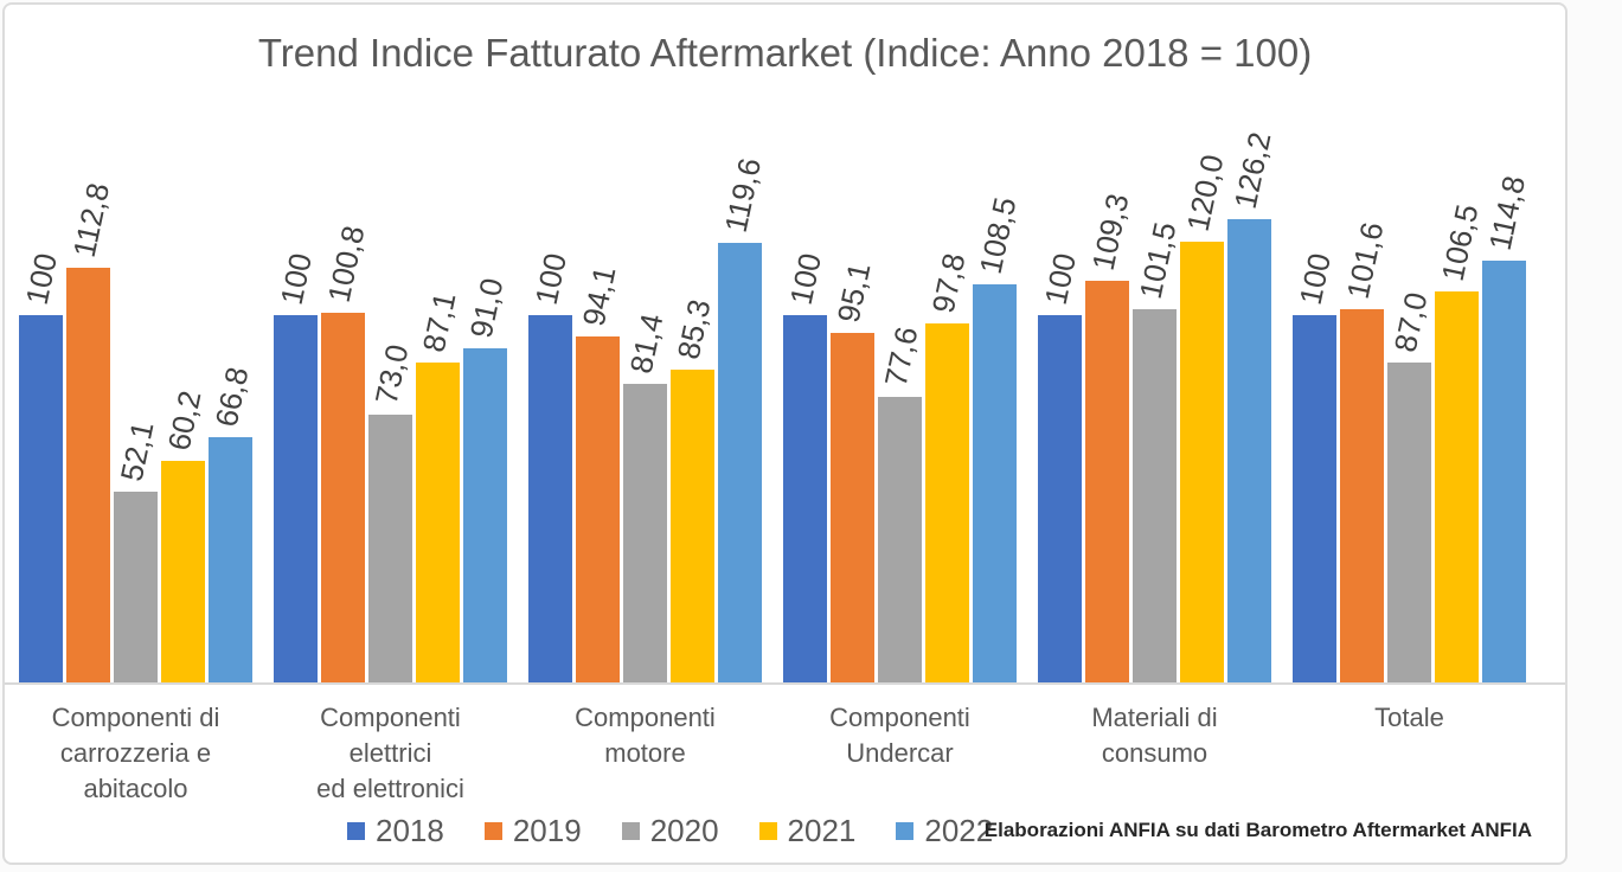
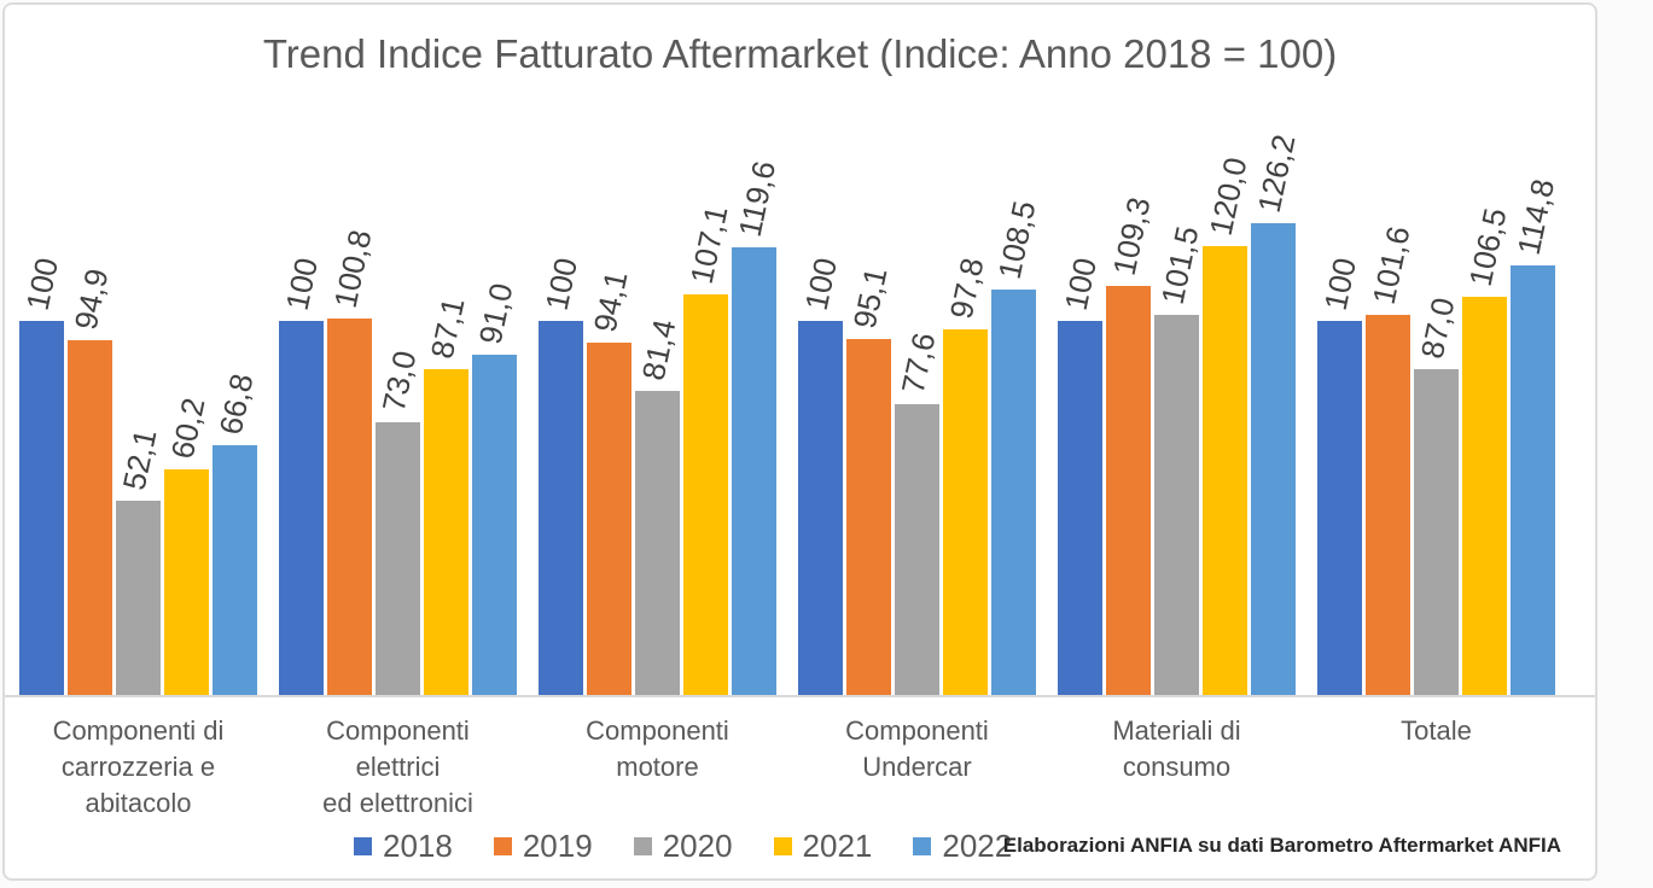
2019/Componenti di carrozzeria e abitacolo: 112,8 -> 94,9
2021/Componenti motore: 85,3 -> 107,1
